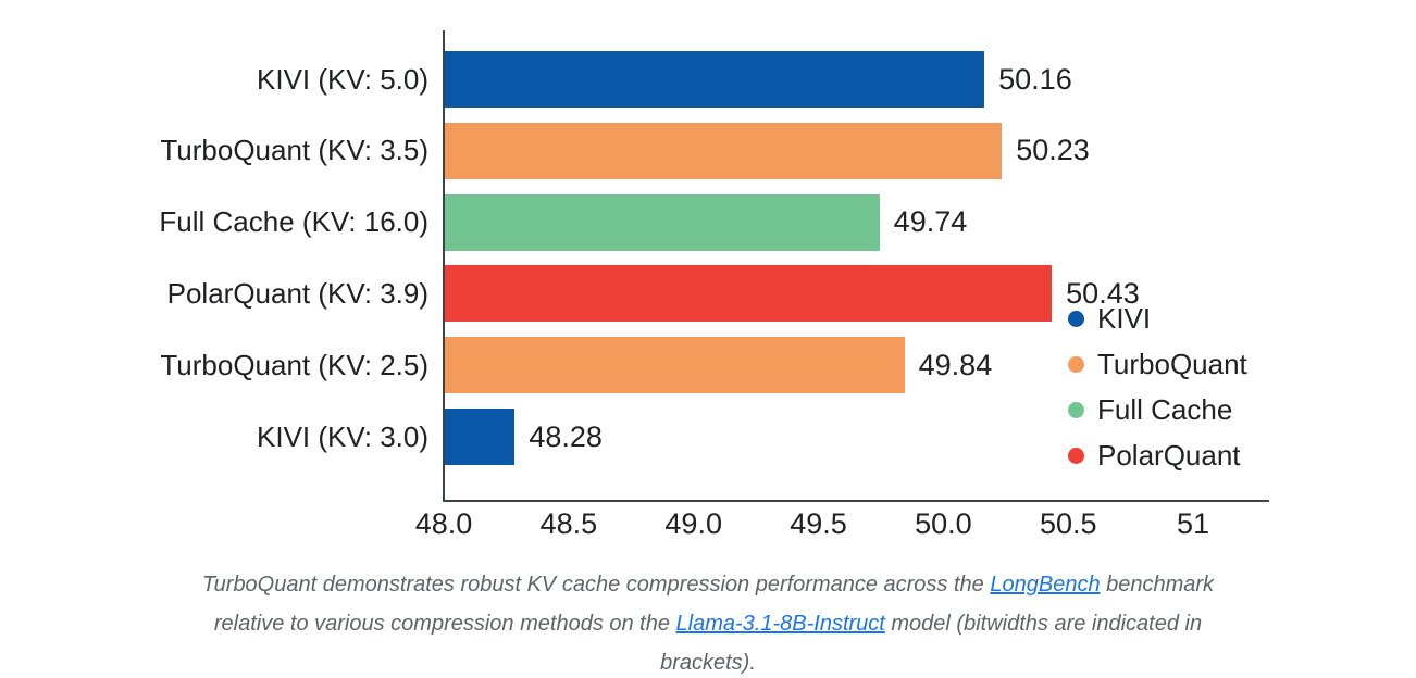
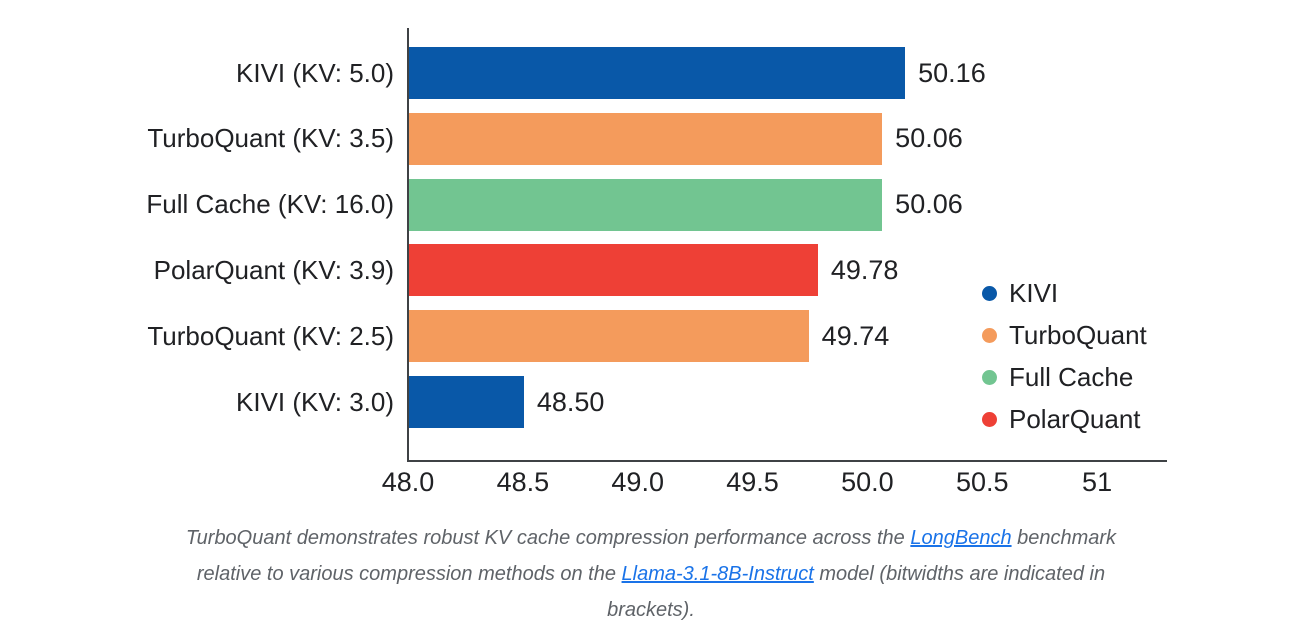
TurboQuant (KV: 3.5): 50.23 -> 50.06
Full Cache (KV: 16.0): 49.74 -> 50.06
PolarQuant (KV: 3.9): 50.43 -> 49.78
TurboQuant (KV: 2.5): 49.84 -> 49.74
KIVI (KV: 3.0): 48.28 -> 48.50
